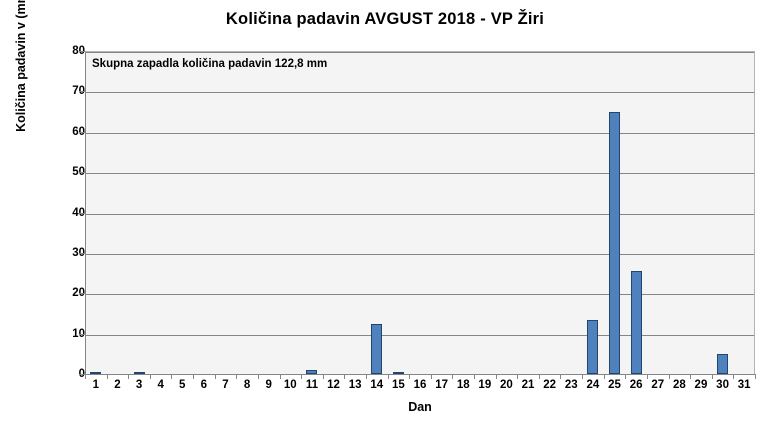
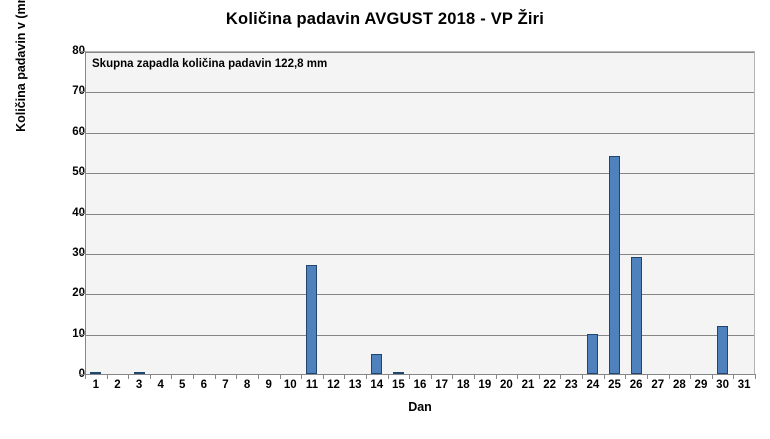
11: 1 -> 27
14: 12 -> 5
24: 13 -> 10
25: 65 -> 54
26: 25 -> 29
30: 5 -> 12
